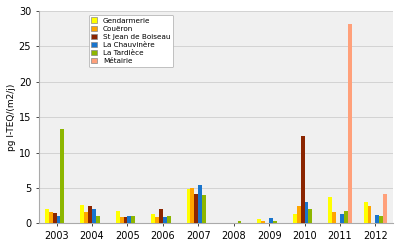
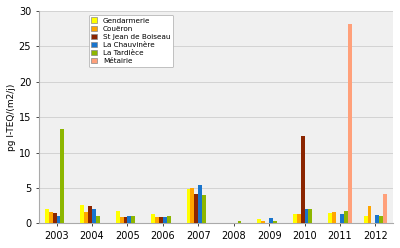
St Jean de Boiseau/2006: 2.0 -> 0.8
Couëron/2010: 2.4 -> 1.4
La Chauvinère/2010: 3.0 -> 2.1
Gendarmerie/2011: 3.8 -> 1.5
Gendarmerie/2012: 3.0 -> 1.0
